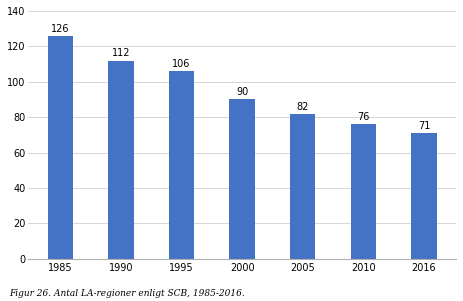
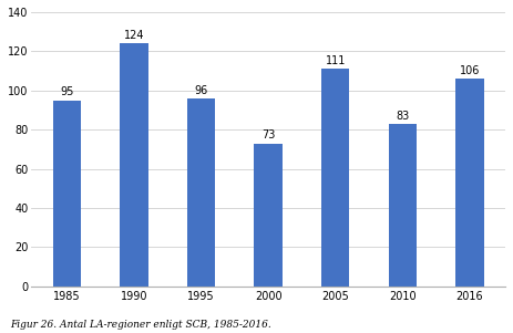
1985: 126 -> 95
1990: 112 -> 124
1995: 106 -> 96
2000: 90 -> 73
2005: 82 -> 111
2010: 76 -> 83
2016: 71 -> 106
